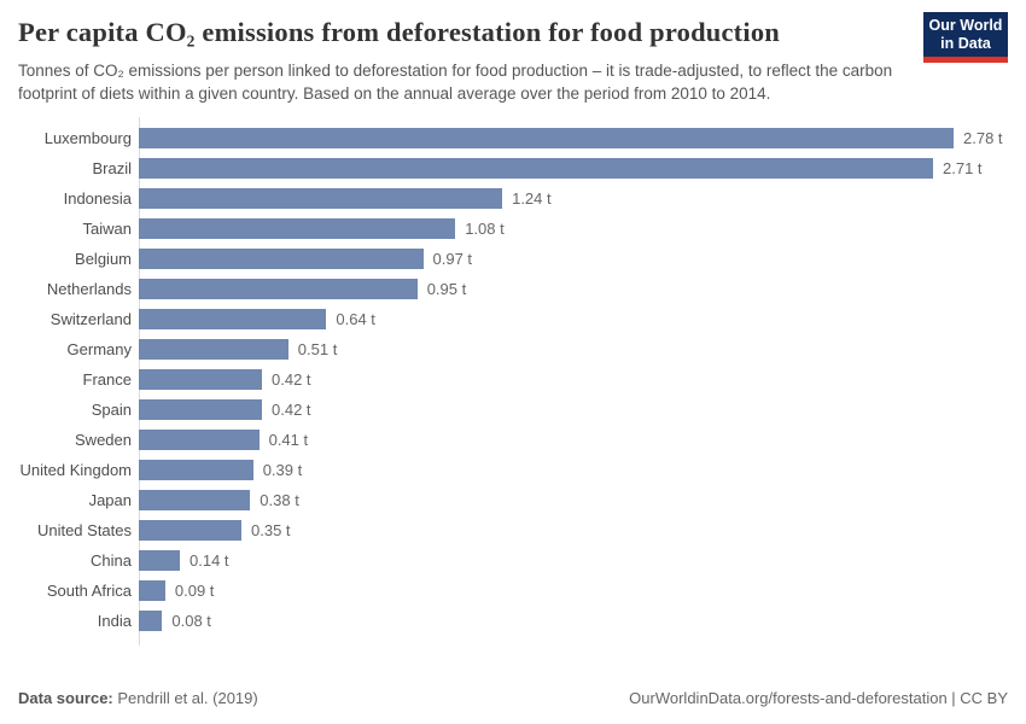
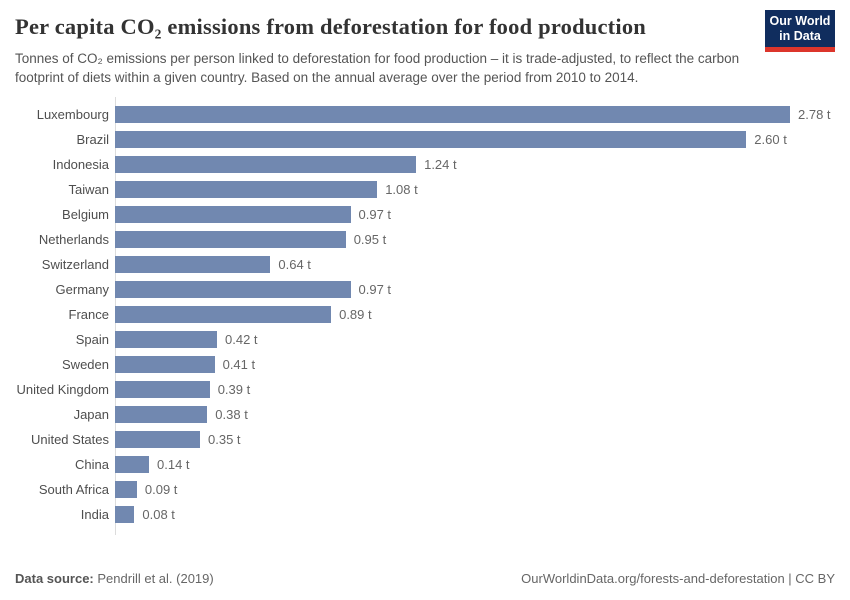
Brazil: 2.71 -> 2.60
Germany: 0.51 -> 0.97
France: 0.42 -> 0.89
